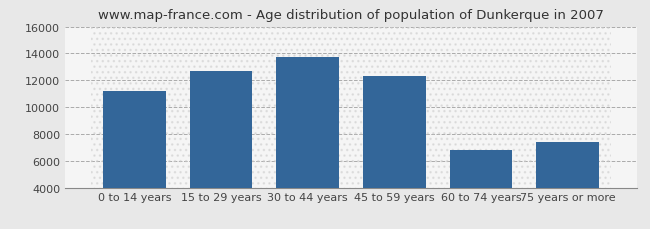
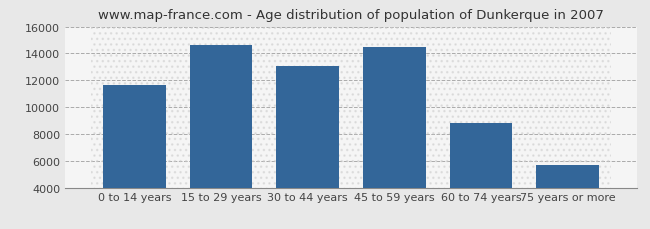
0 to 14 years: 11200 -> 11600
15 to 29 years: 12700 -> 14600
30 to 44 years: 13700 -> 13000
45 to 59 years: 12300 -> 14500
60 to 74 years: 6800 -> 8800
75 years or more: 7400 -> 5700
